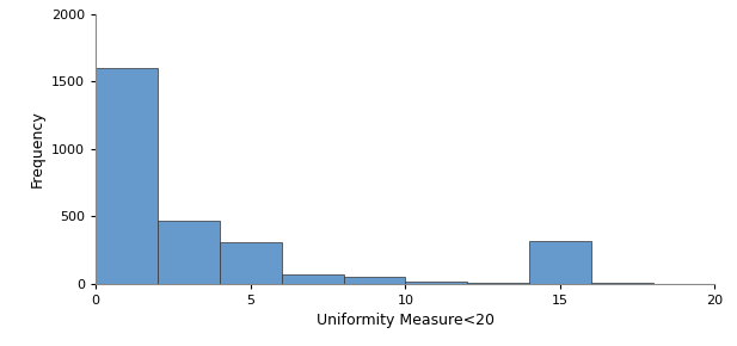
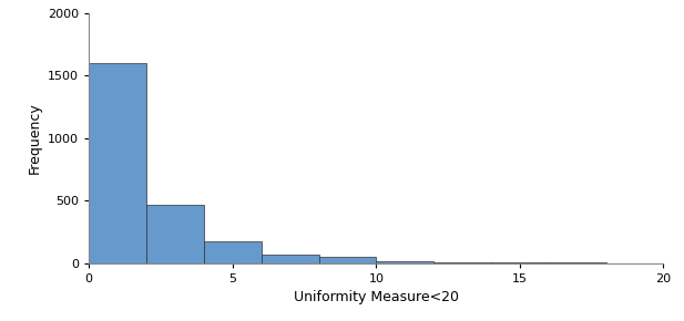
5: 310 -> 180
15: 320 -> 0
